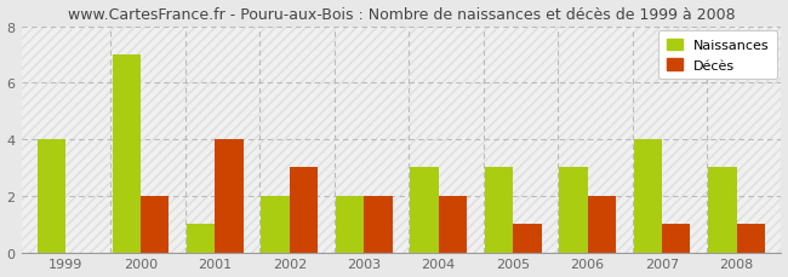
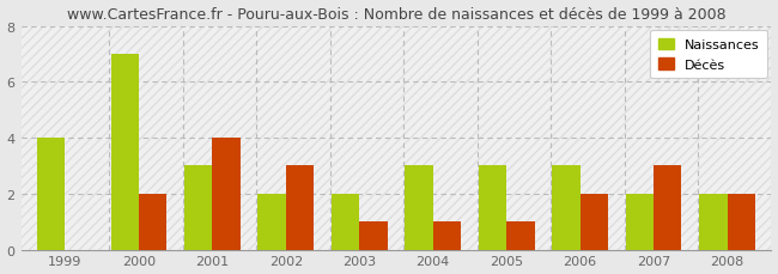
Naissances/2001: 1 -> 3
Décès/2003: 2 -> 1
Décès/2004: 2 -> 1
Naissances/2007: 4 -> 2
Décès/2007: 1 -> 3
Naissances/2008: 3 -> 2
Décès/2008: 1 -> 2
